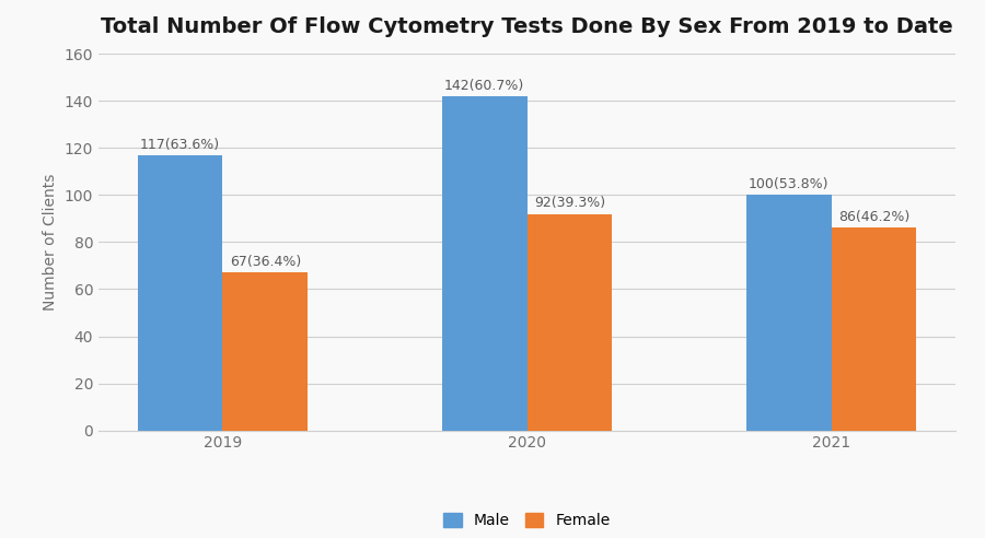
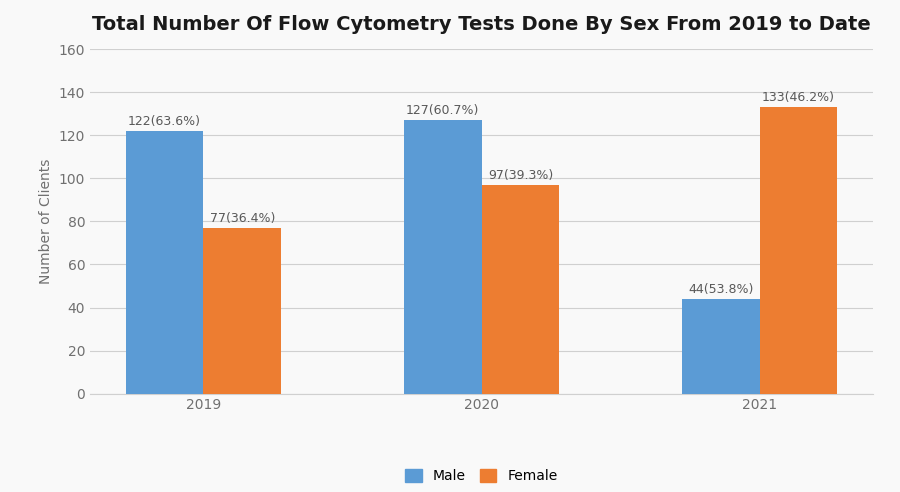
Male/2019: 117 -> 122
Female/2019: 67 -> 77
Male/2020: 142 -> 127
Female/2020: 92 -> 97
Male/2021: 100 -> 44
Female/2021: 86 -> 133
